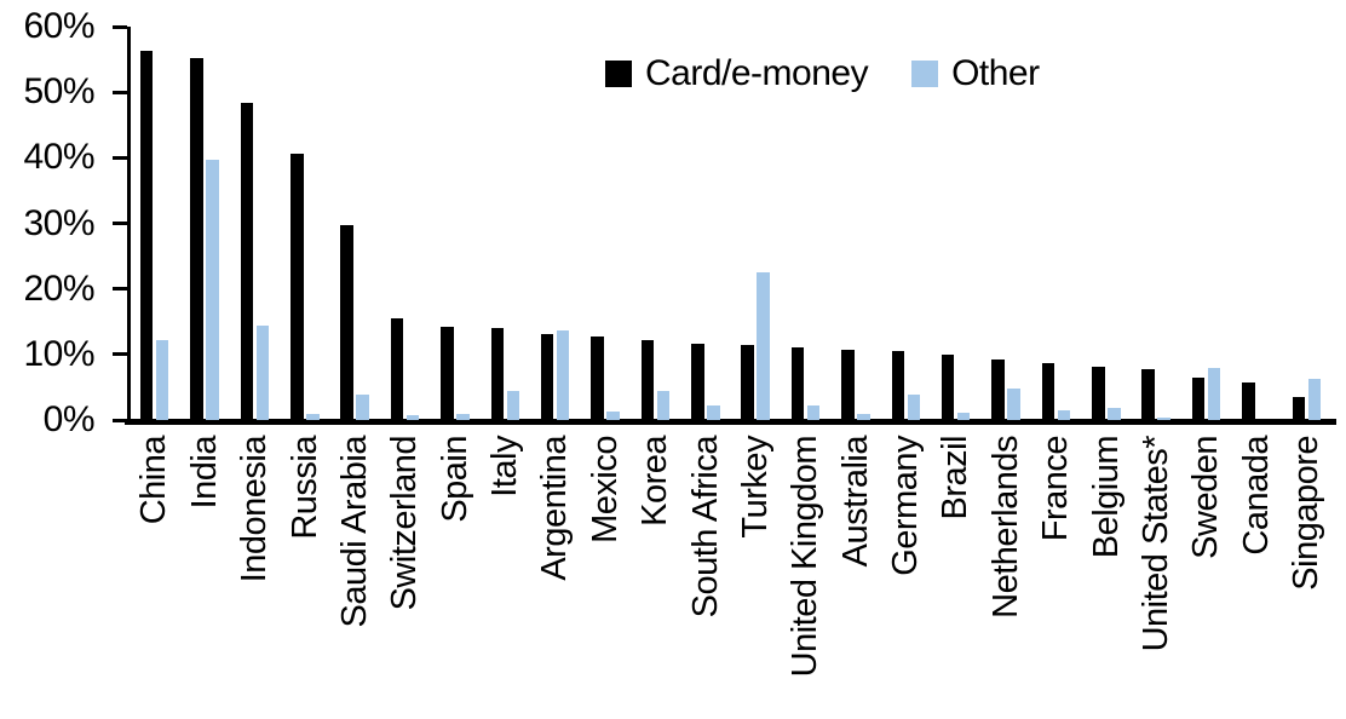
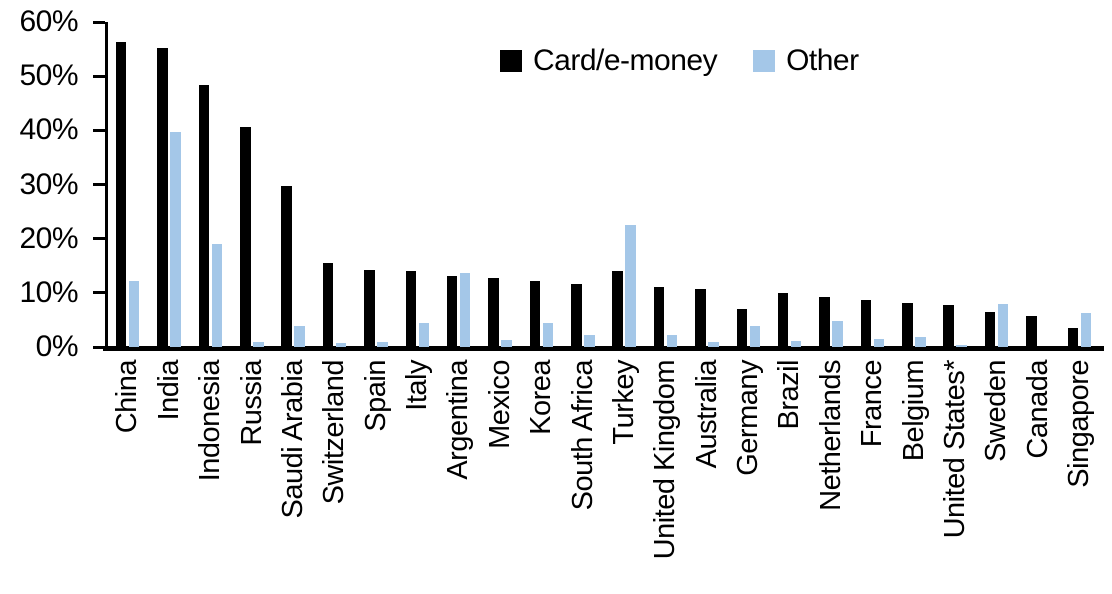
Other/Indonesia: 14% -> 19%
Card/e-money/Turkey: 12% -> 14%
Card/e-money/Germany: 10% -> 7%
